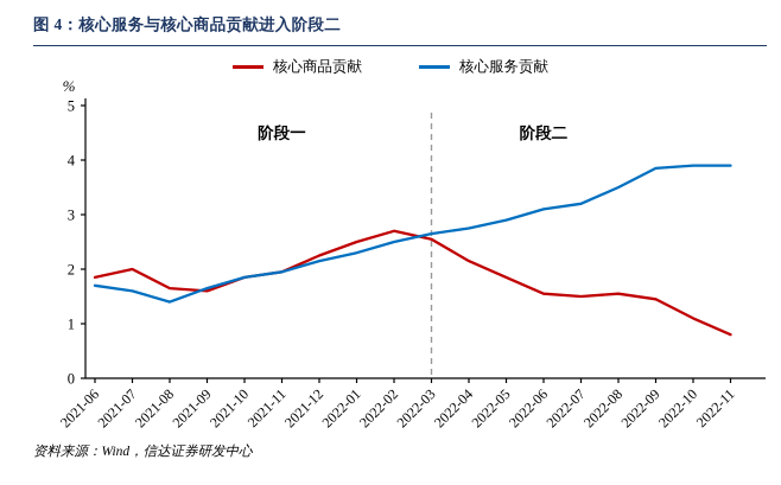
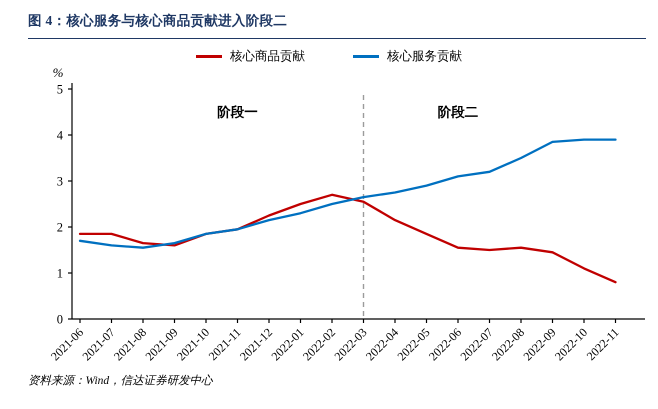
核心商品贡献/2021-07: 2.0 -> 1.9
核心服务贡献/2021-08: 1.4 -> 1.6
